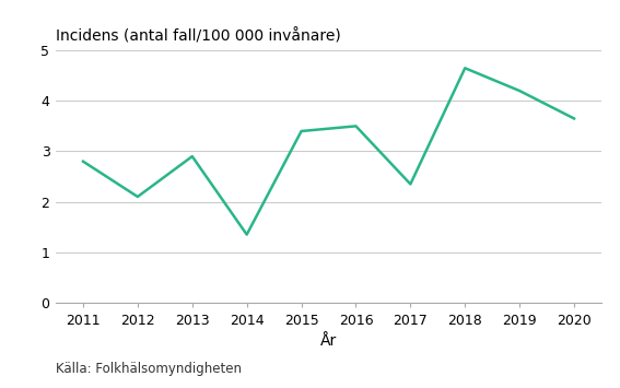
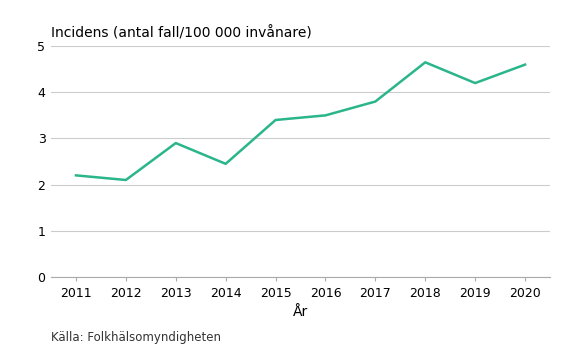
2011: 2.80 -> 2.20
2014: 1.35 -> 2.45
2017: 2.35 -> 3.80
2020: 3.65 -> 4.60
